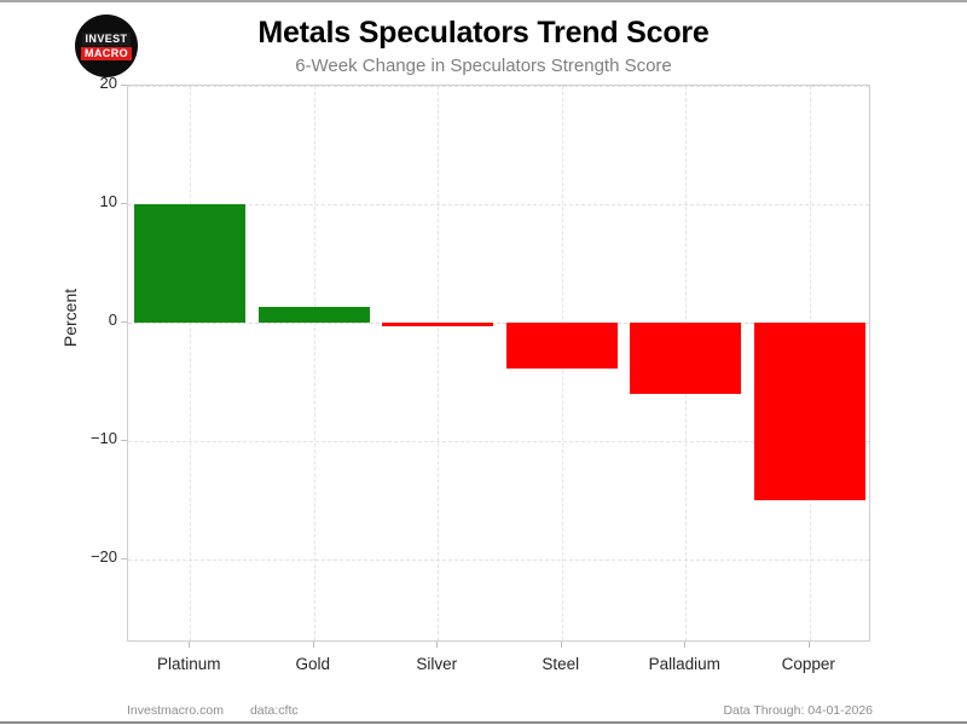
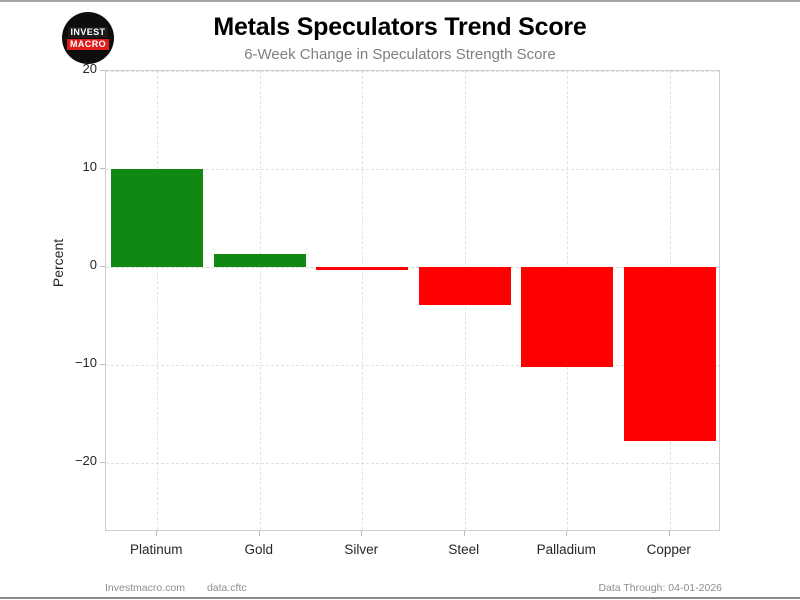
Palladium: -6 -> -10
Copper: -15 -> -18
